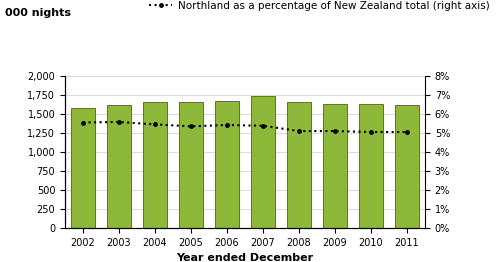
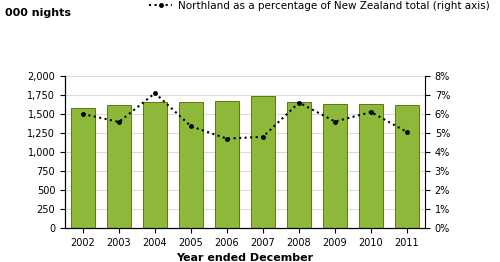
Northland as a percentage of New Zealand total (right axis)/2002: 5.5% -> 6.0%
Northland as a percentage of New Zealand total (right axis)/2004: 5.5% -> 7.1%
Northland as a percentage of New Zealand total (right axis)/2006: 5.4% -> 4.7%
Northland as a percentage of New Zealand total (right axis)/2007: 5.4% -> 4.8%
Northland as a percentage of New Zealand total (right axis)/2008: 5.1% -> 6.6%
Northland as a percentage of New Zealand total (right axis)/2009: 5.1% -> 5.6%
Northland as a percentage of New Zealand total (right axis)/2010: 5.0% -> 6.1%
